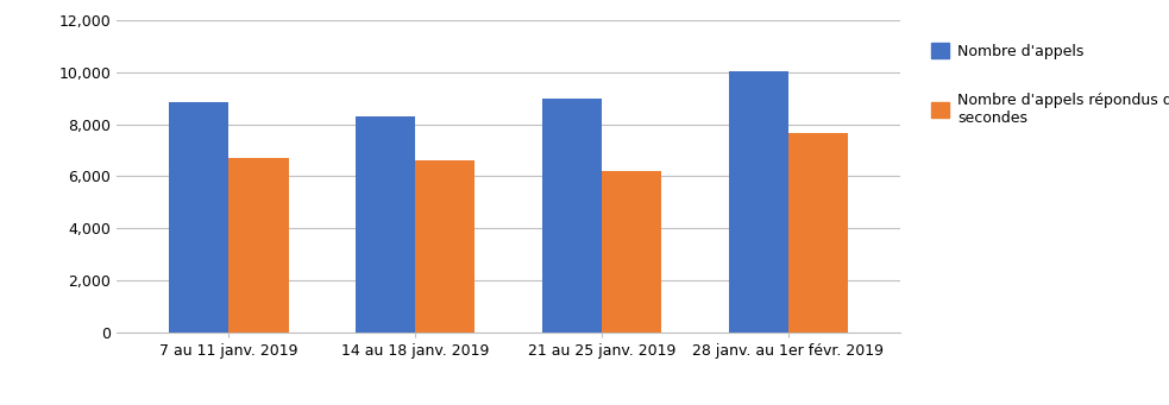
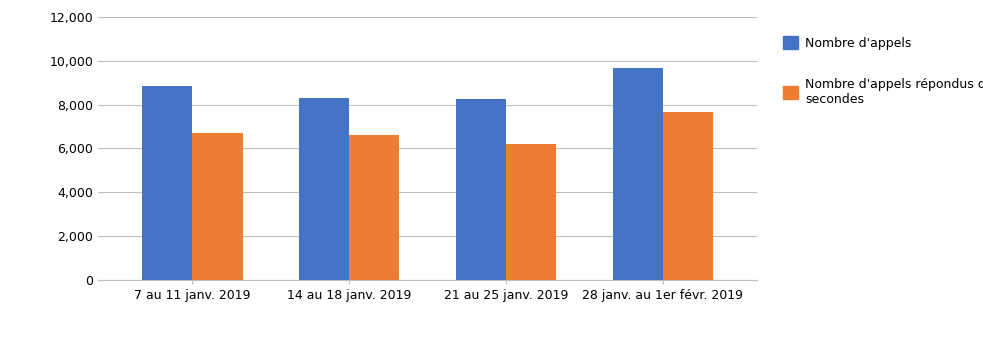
Nombre d'appels/21 au 25 janv. 2019: 9,000 -> 8,250
Nombre d'appels/28 janv. au 1er févr. 2019: 10,050 -> 9,650
